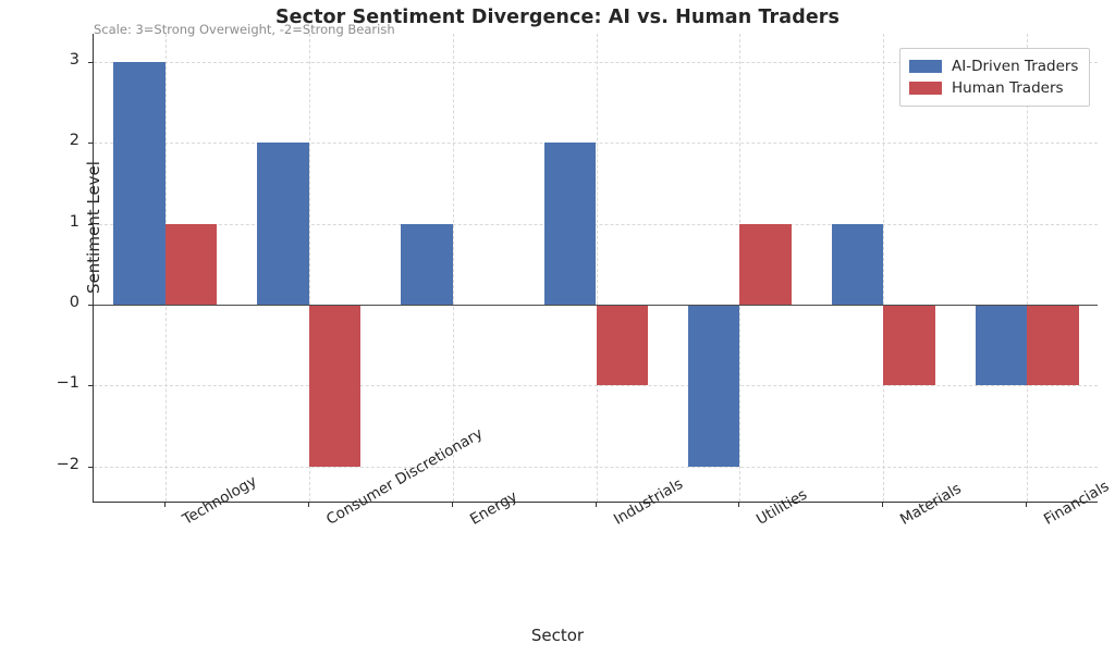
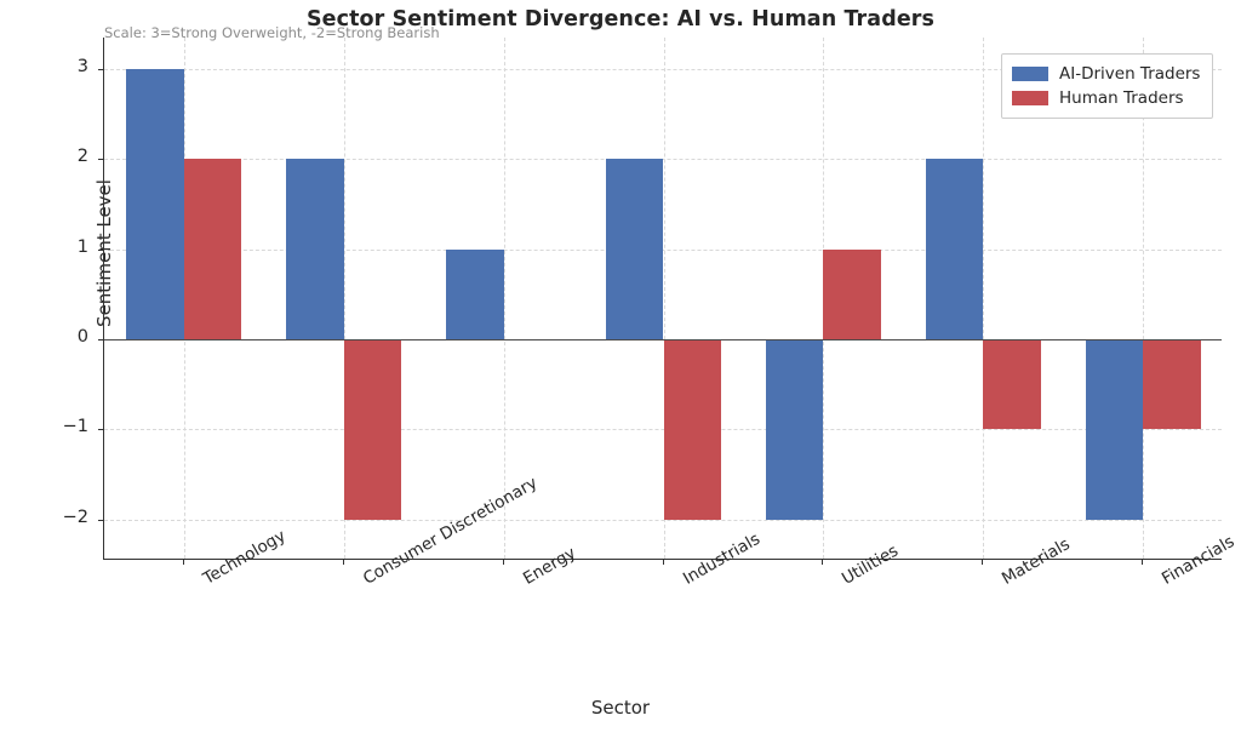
Human Traders/Technology: 1 -> 2
Human Traders/Industrials: -1 -> -2
AI-Driven Traders/Materials: 1 -> 2
AI-Driven Traders/Financials: -1 -> -2
